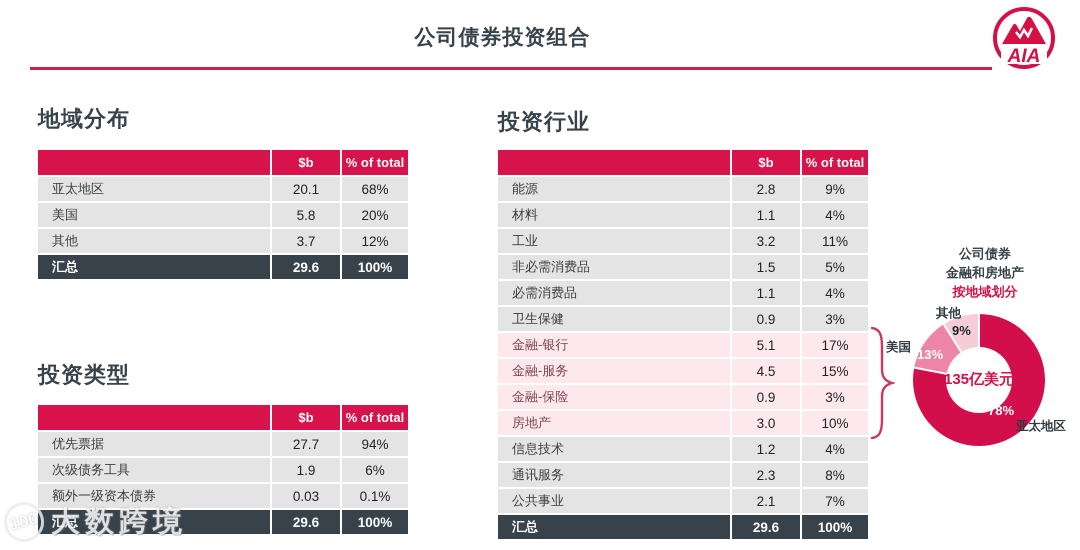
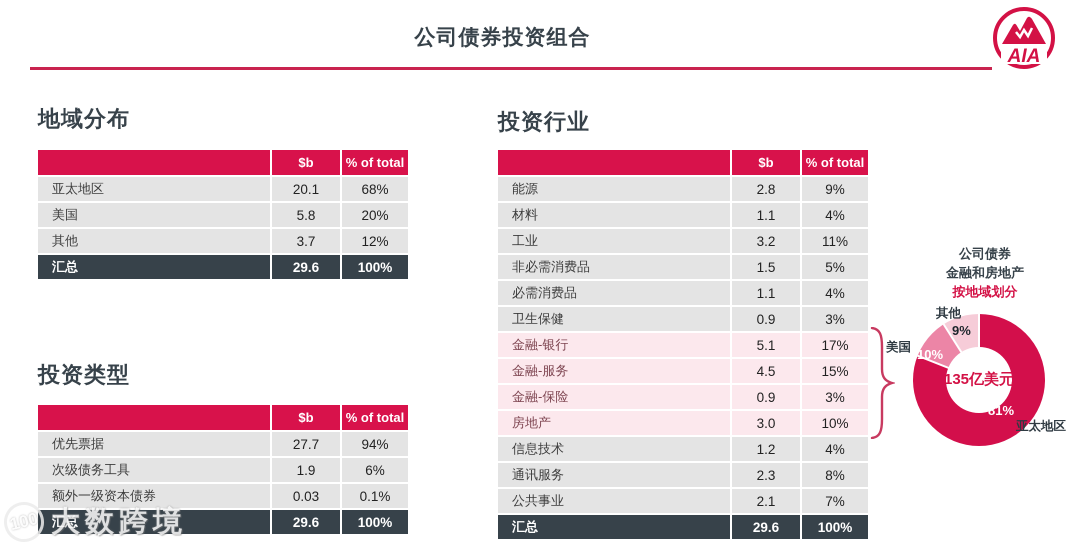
亚太地区: 78% -> 81%
美国: 13% -> 10%
